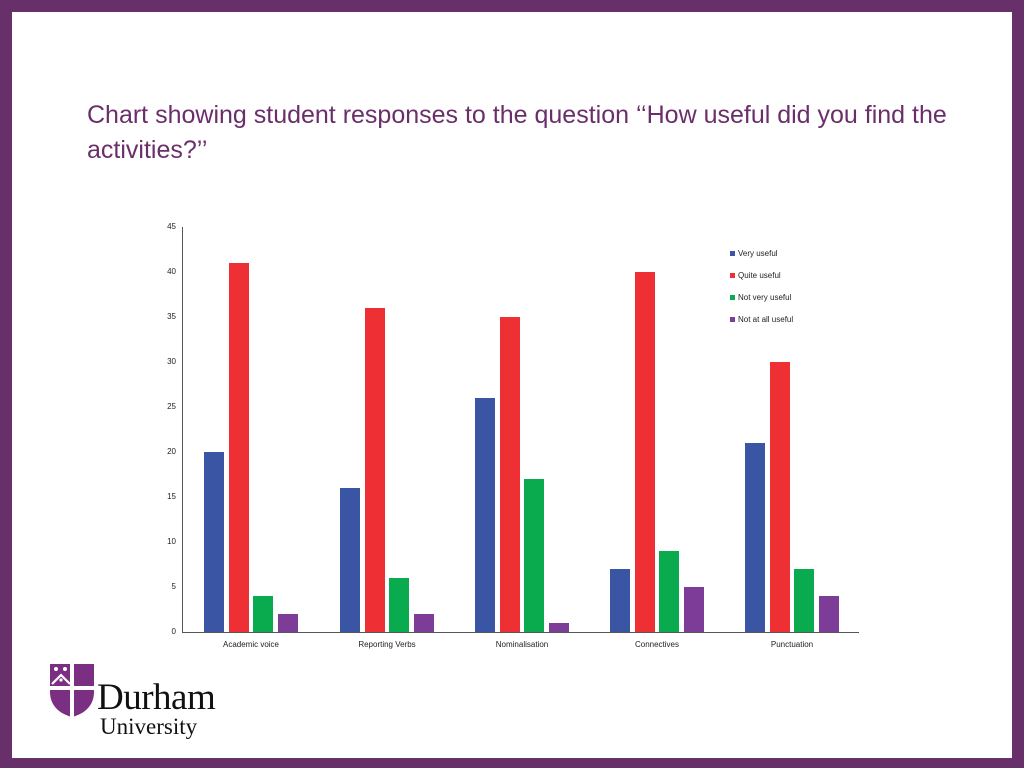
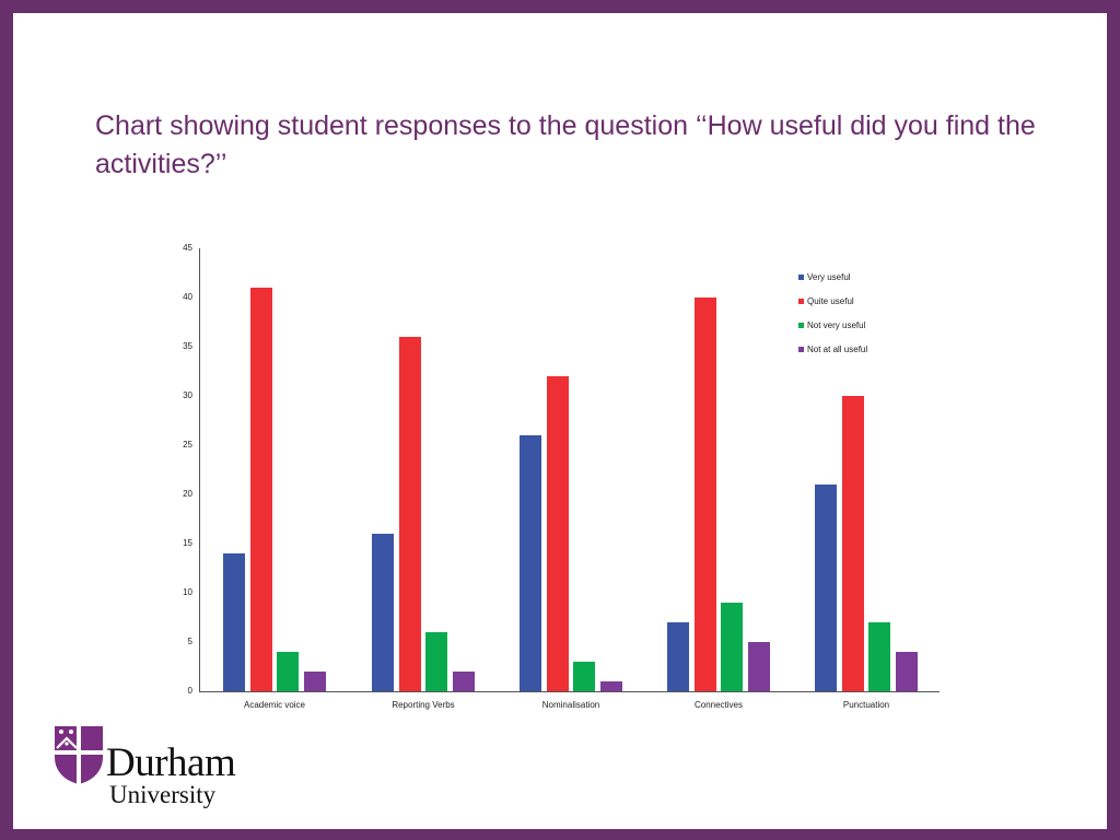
Very useful/Academic voice: 20 -> 14
Quite useful/Nominalisation: 35 -> 32
Not very useful/Nominalisation: 17 -> 3
